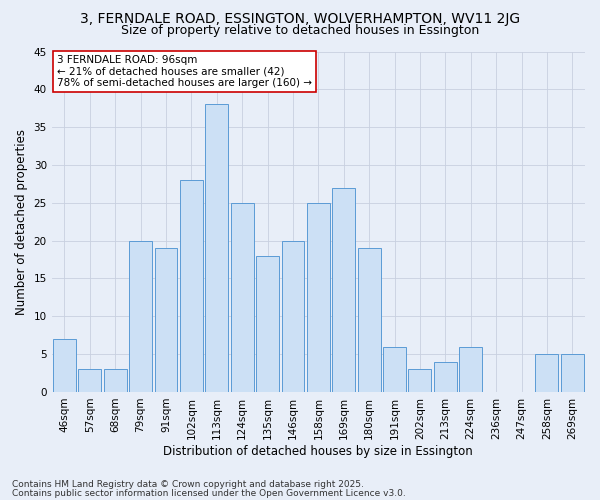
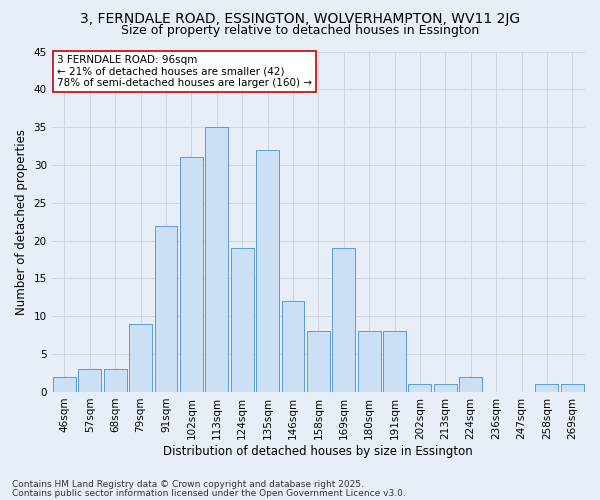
46sqm: 7 -> 2
79sqm: 20 -> 9
91sqm: 19 -> 22
102sqm: 28 -> 31
113sqm: 38 -> 35
124sqm: 25 -> 19
135sqm: 18 -> 32
146sqm: 20 -> 12
158sqm: 25 -> 8
169sqm: 27 -> 19
180sqm: 19 -> 8
191sqm: 6 -> 8
202sqm: 3 -> 1
213sqm: 4 -> 1
224sqm: 6 -> 2
258sqm: 5 -> 1
269sqm: 5 -> 1
